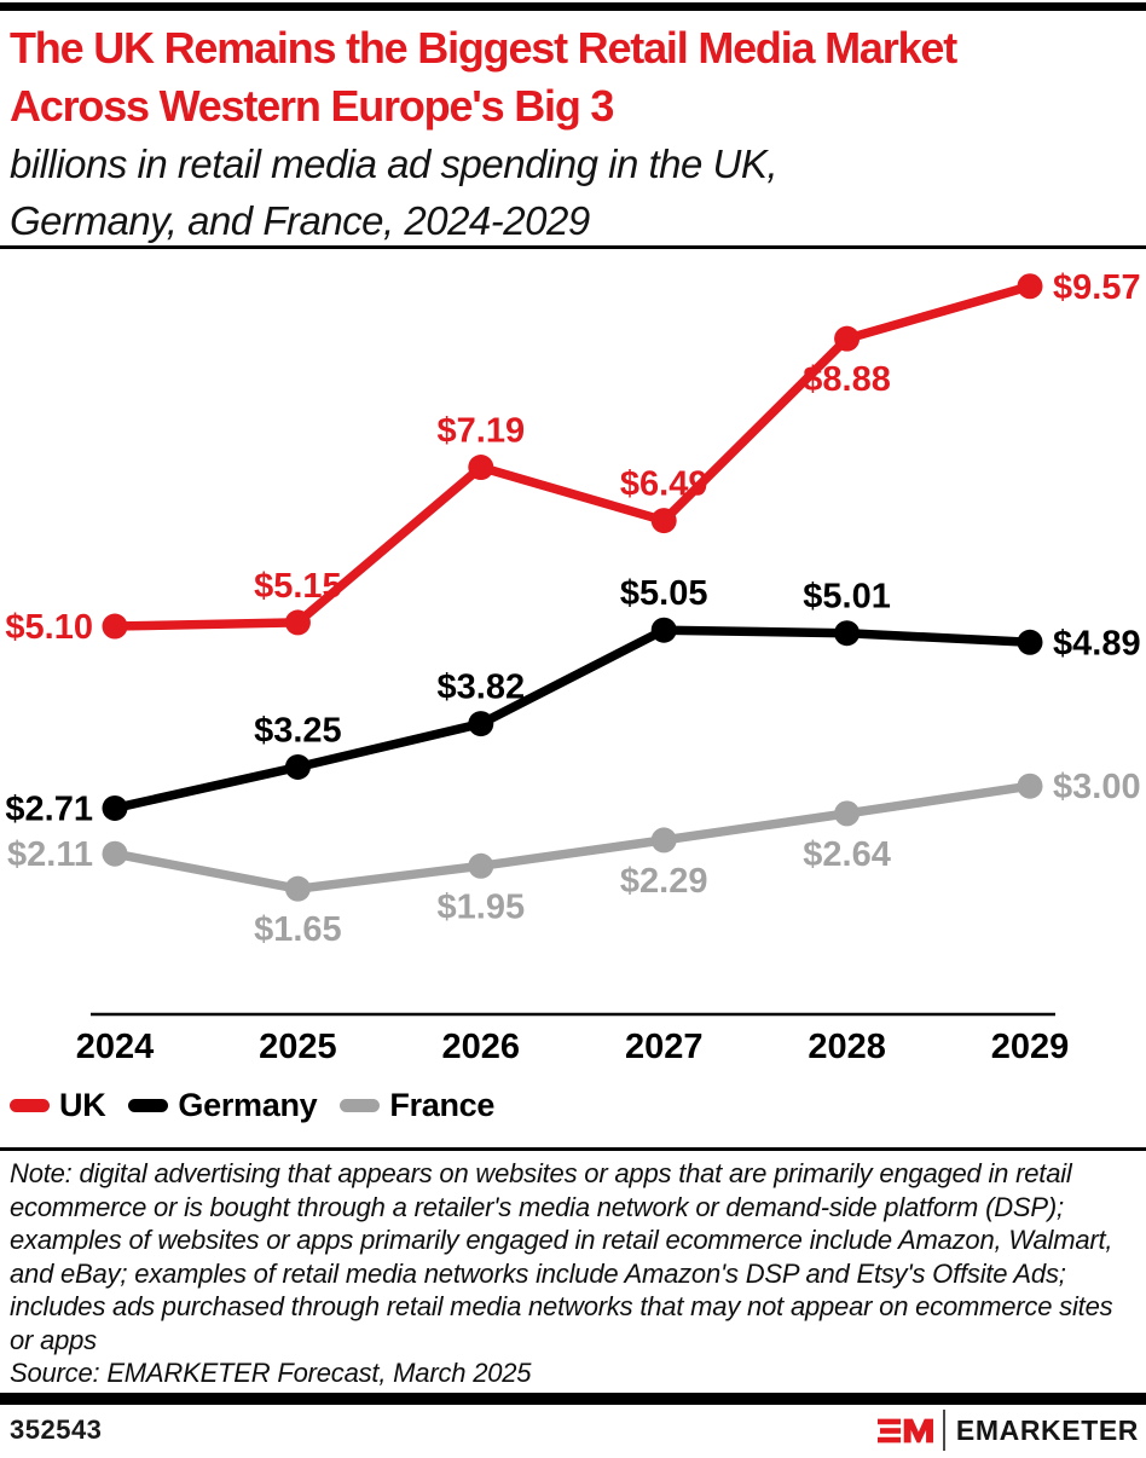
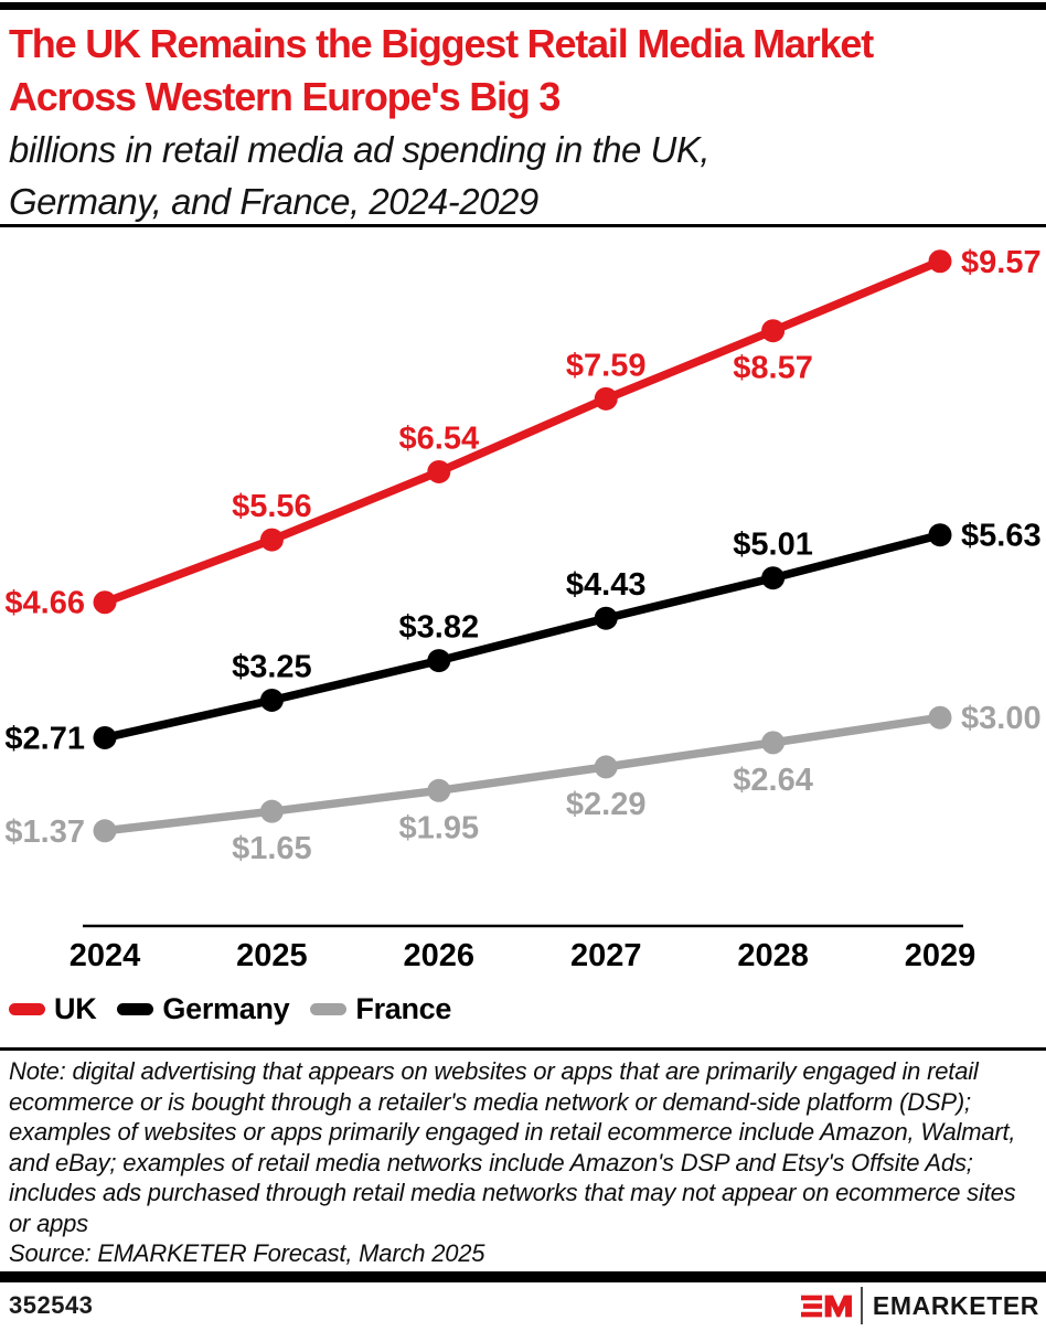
UK/2024: $5.10 -> $4.66
France/2024: $2.11 -> $1.37
UK/2025: $5.15 -> $5.56
UK/2026: $7.19 -> $6.54
UK/2027: $6.49 -> $7.59
Germany/2027: $5.05 -> $4.43
UK/2028: $8.88 -> $8.57
Germany/2029: $4.89 -> $5.63
